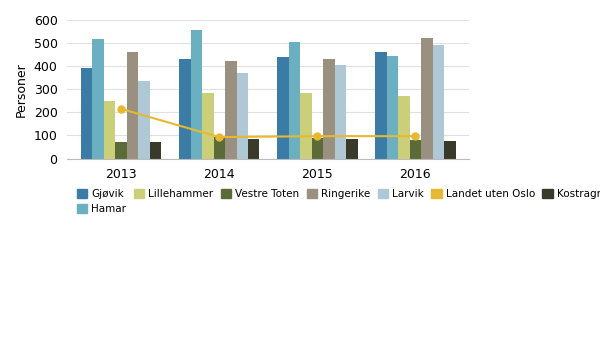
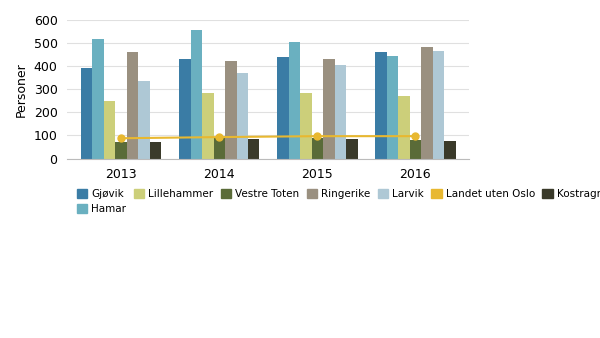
Landet uten Oslo/2013: 215 -> 88
Ringerike/2016: 520 -> 481
Larvik/2016: 490 -> 465
